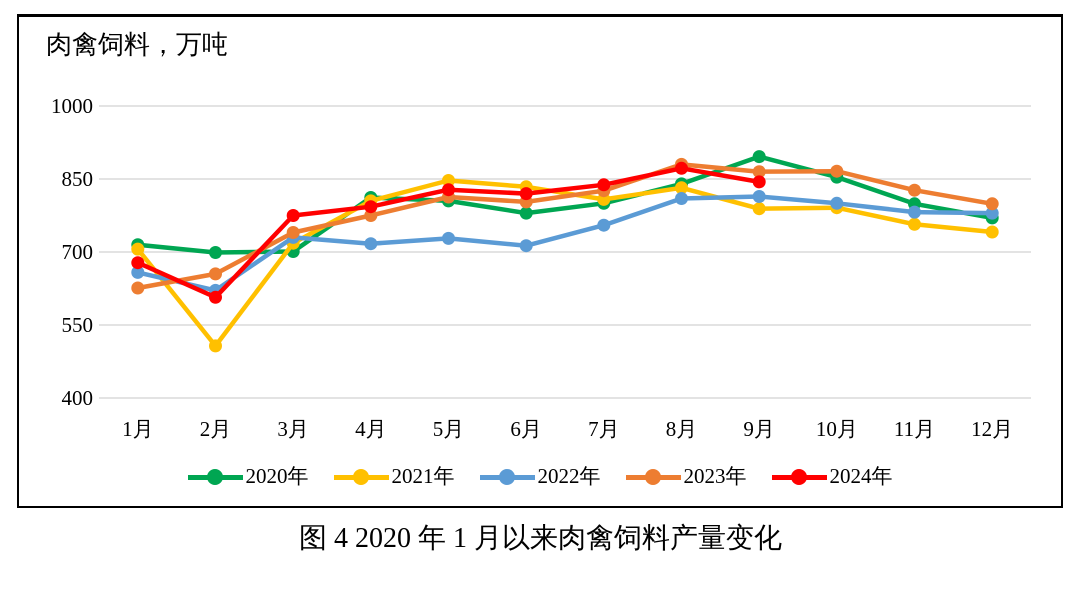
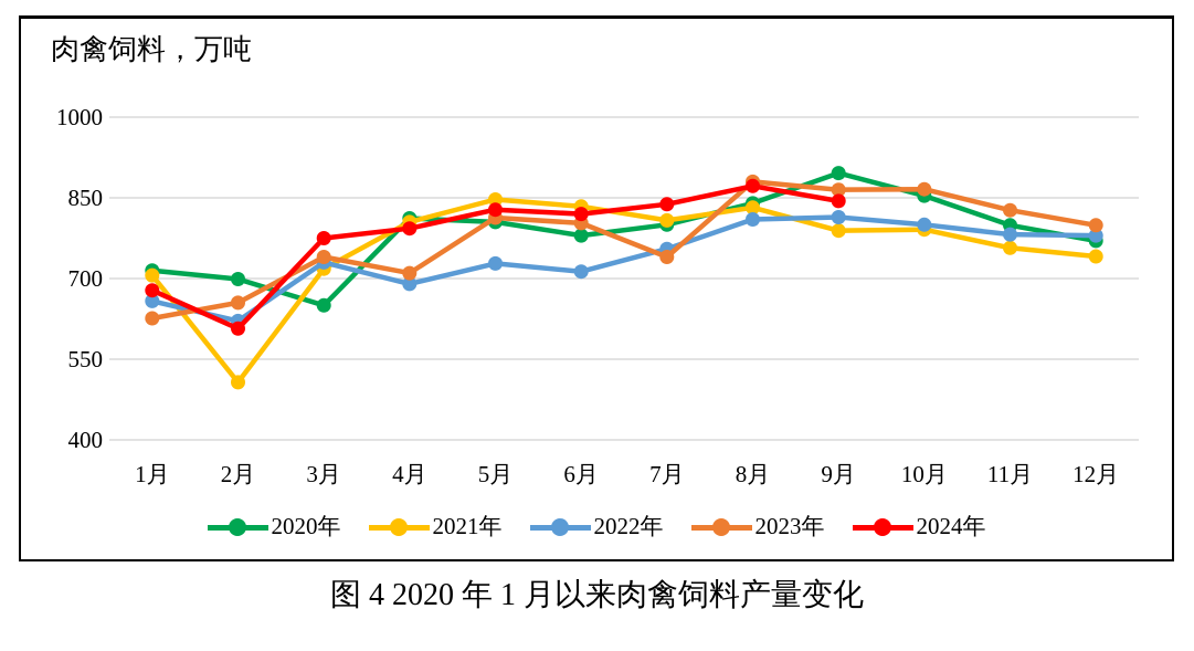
2020年/3月: 700 -> 650
2022年/4月: 720 -> 690
2023年/4月: 780 -> 710
2023年/7月: 830 -> 740
